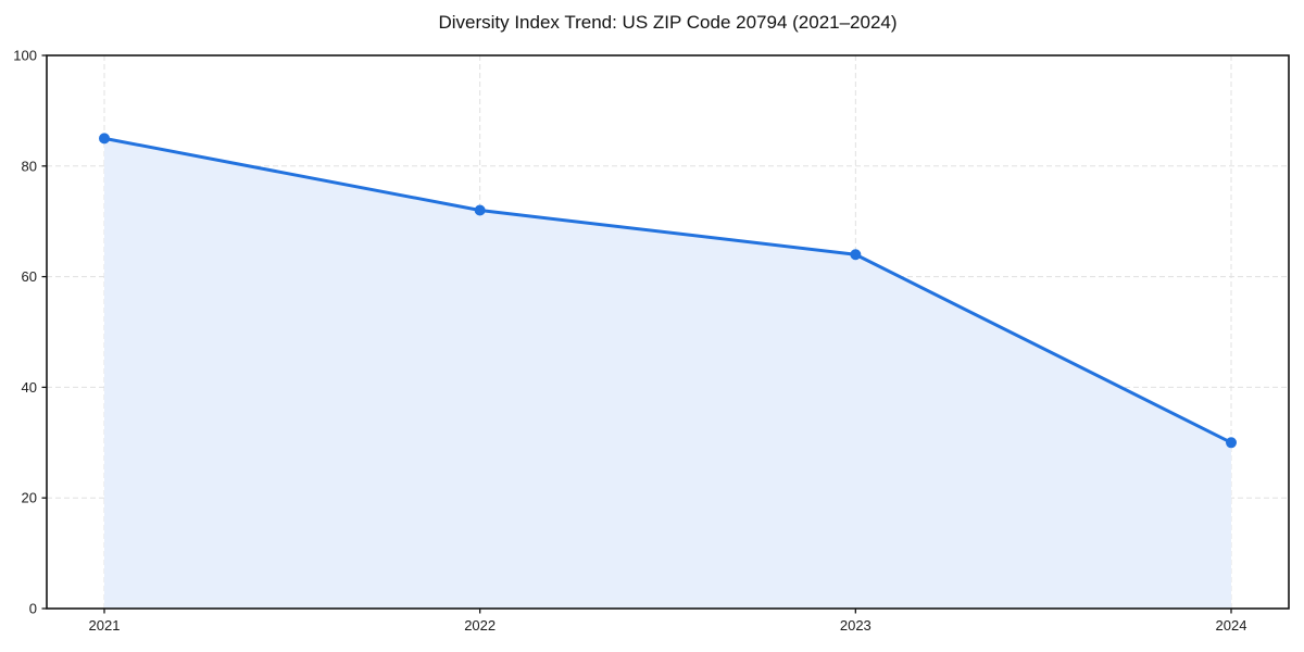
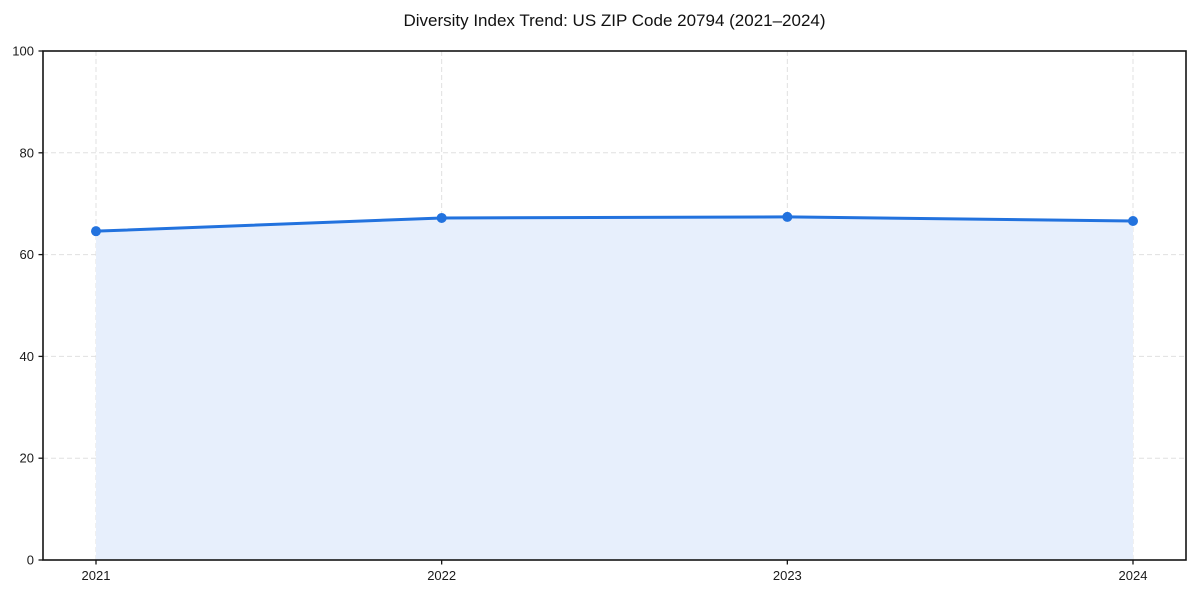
2021: 85 -> 65
2022: 72 -> 67
2023: 64 -> 67
2024: 30 -> 67
